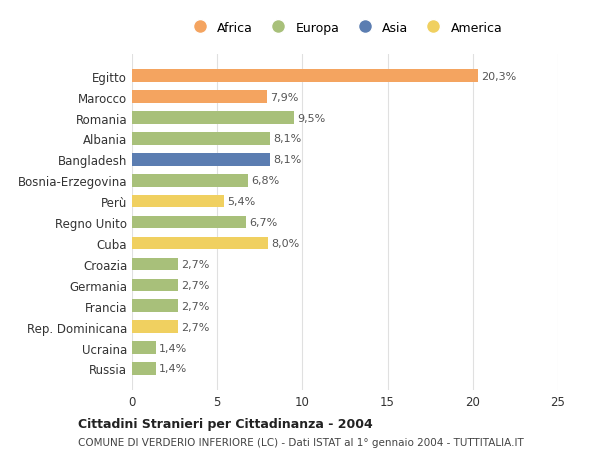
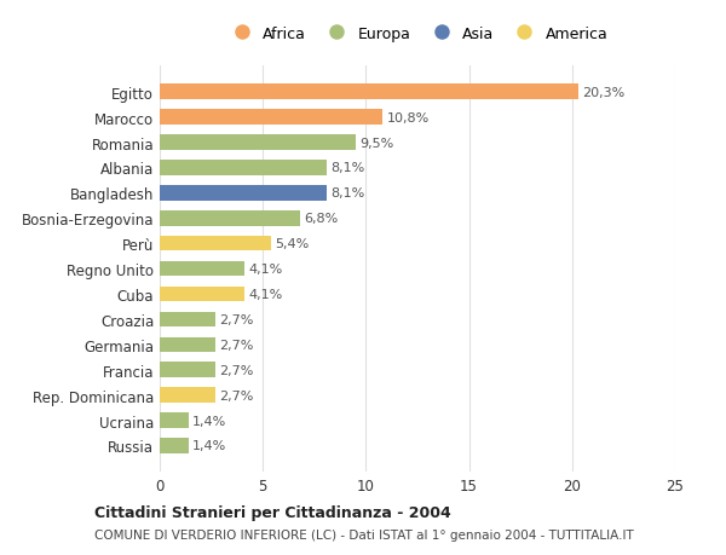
Marocco: 7,9% -> 10,8%
Regno Unito: 6,7% -> 4,1%
Cuba: 8,0% -> 4,1%
